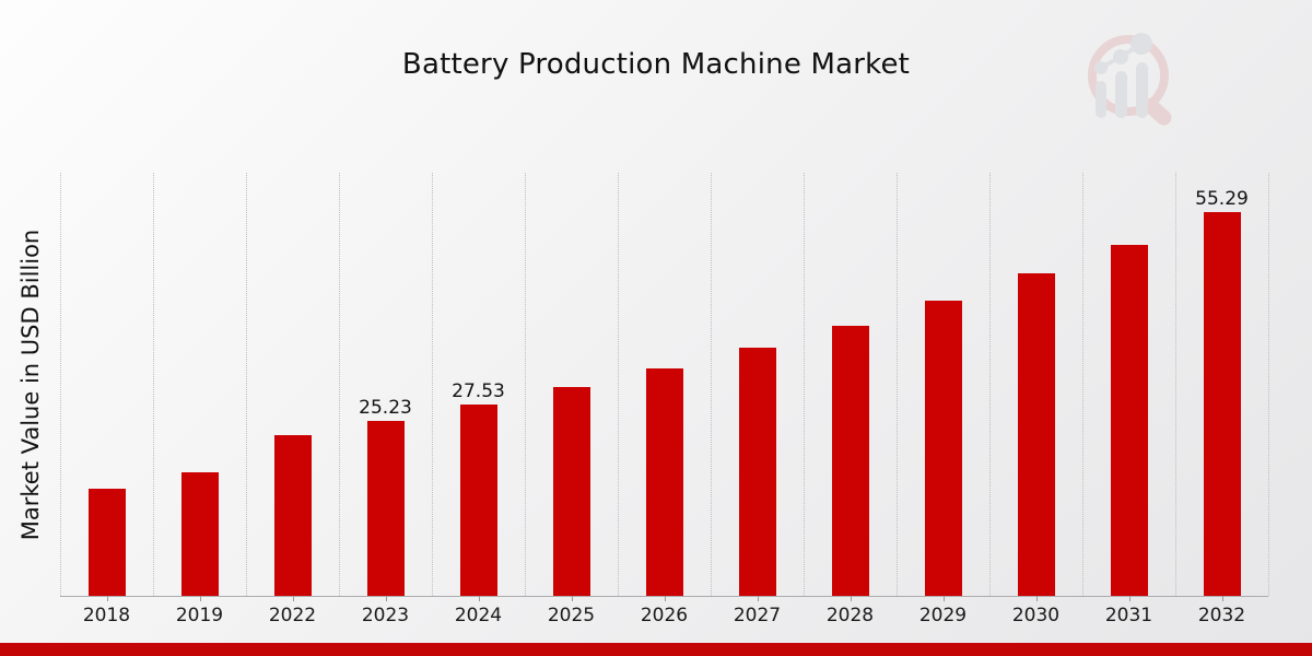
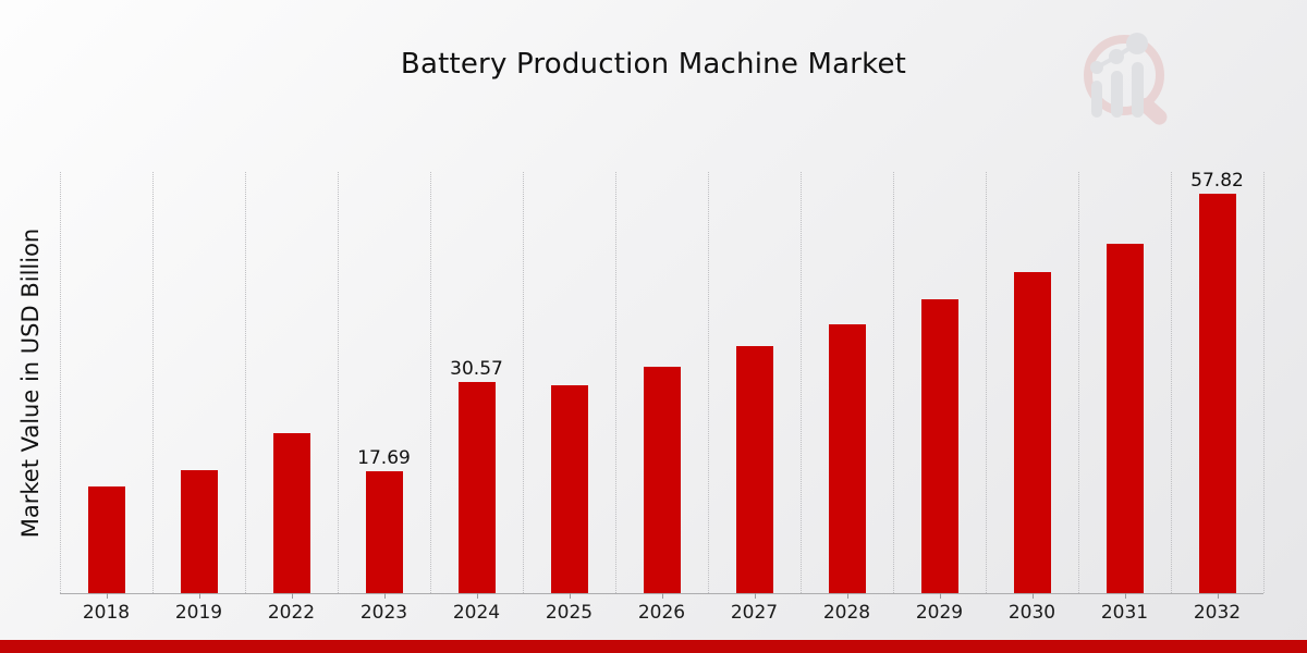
2023: 25.23 -> 17.69
2024: 27.53 -> 30.57
2032: 55.29 -> 57.82
